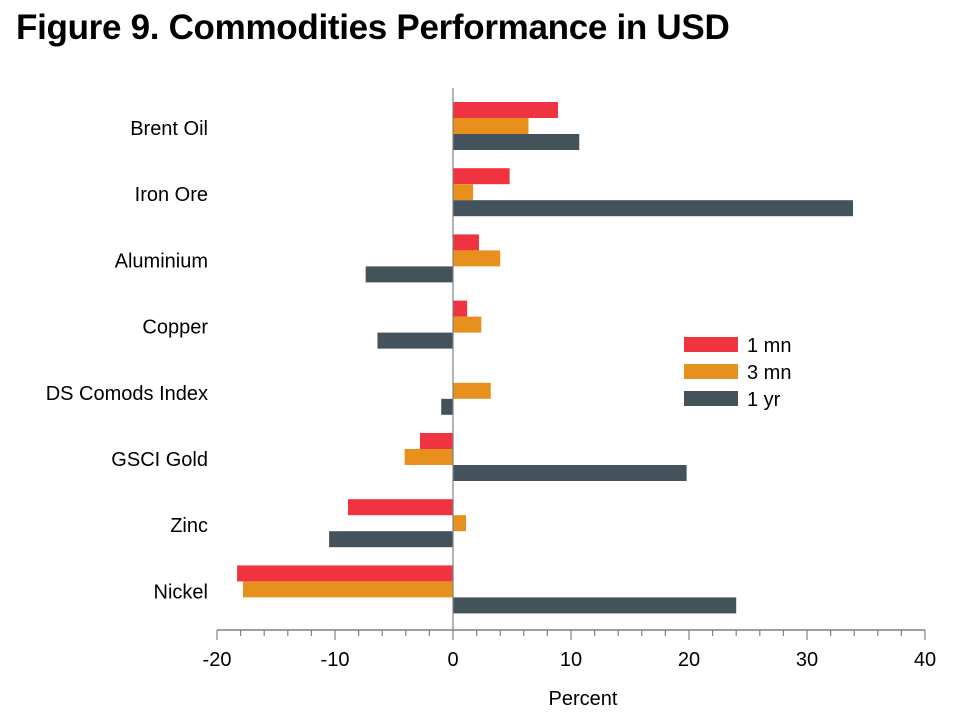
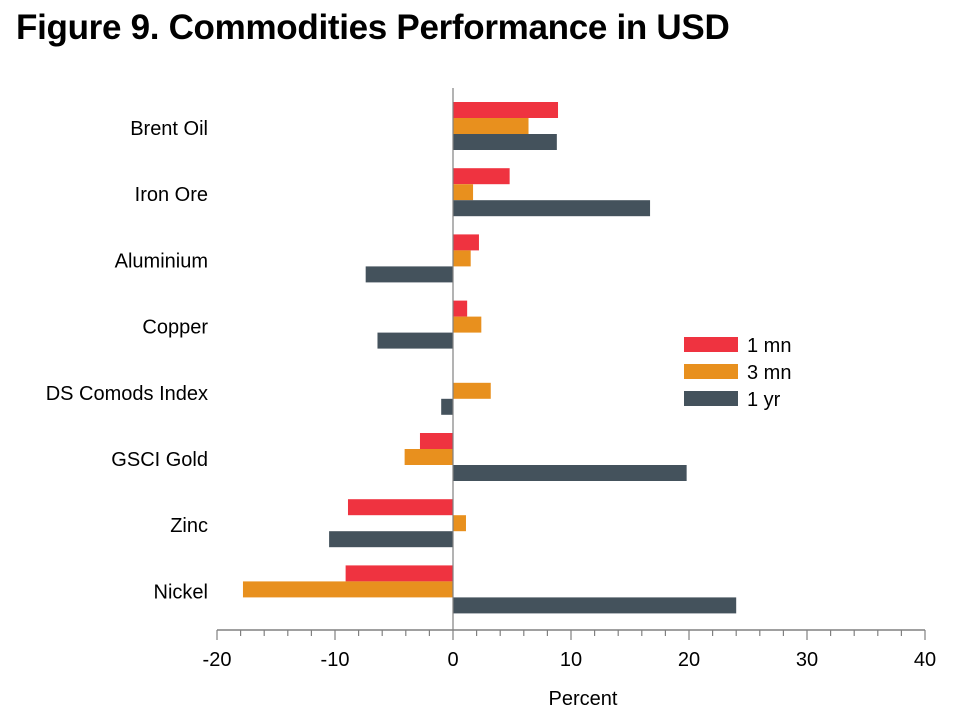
1 yr/Brent Oil: 10.7 -> 8.8
1 yr/Iron Ore: 33.9 -> 16.7
3 mn/Aluminium: 4.0 -> 1.5
1 mn/Nickel: -18.3 -> -9.1
